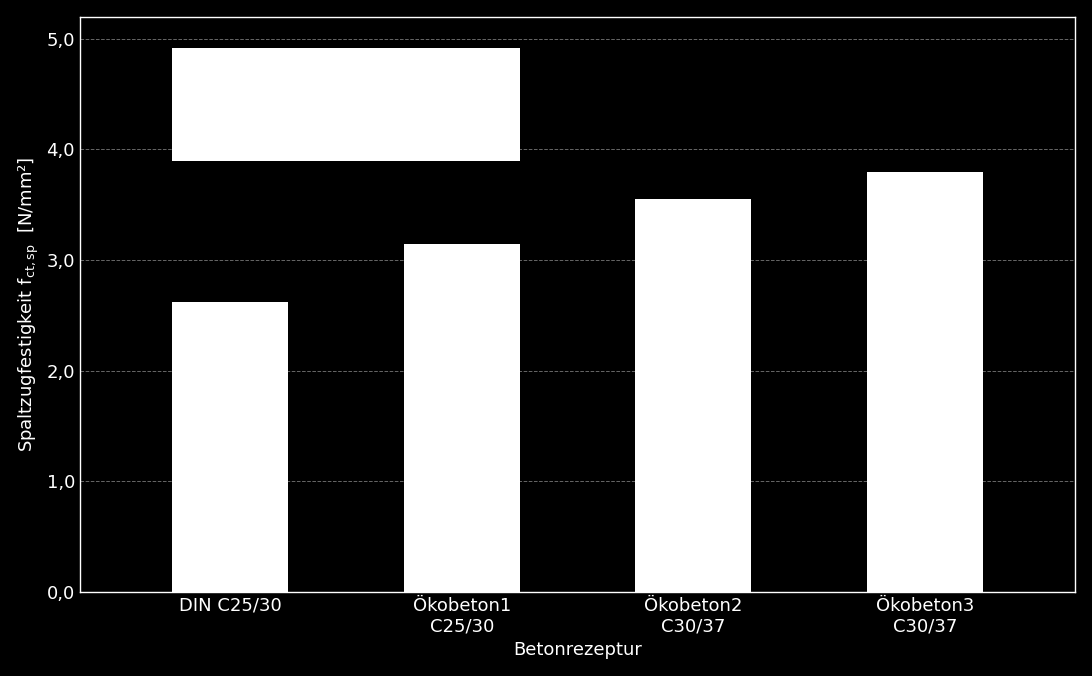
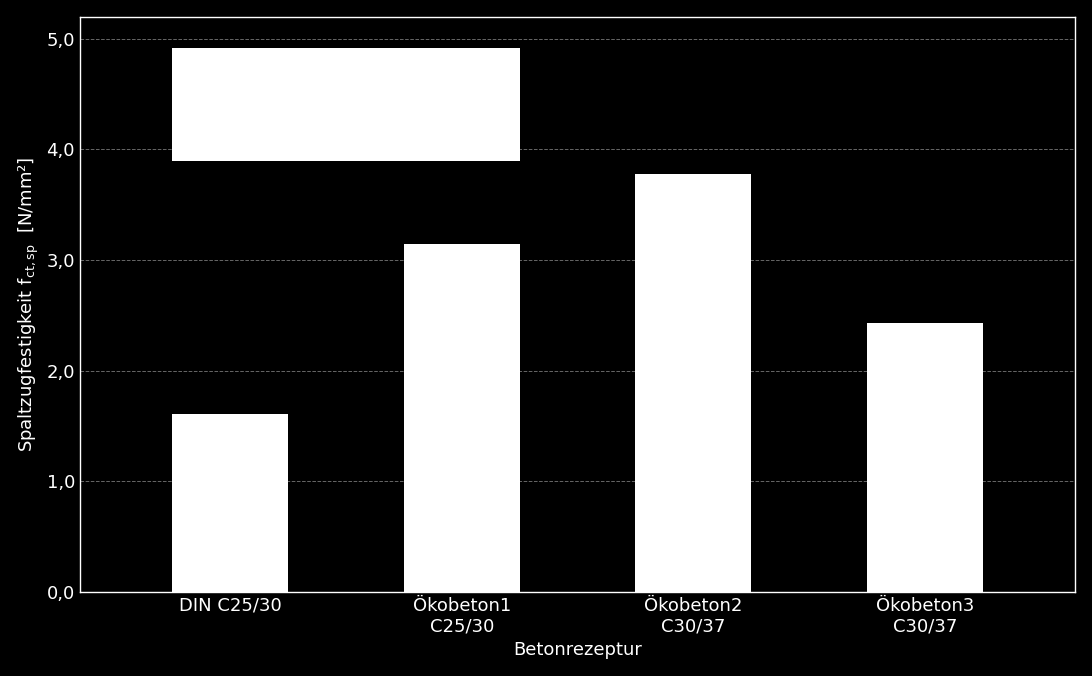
DIN C25/30: 2,62 -> 1,61
Ökobeton2 C30/37: 3,55 -> 3,78
Ökobeton3 C30/37: 3,80 -> 2,43
